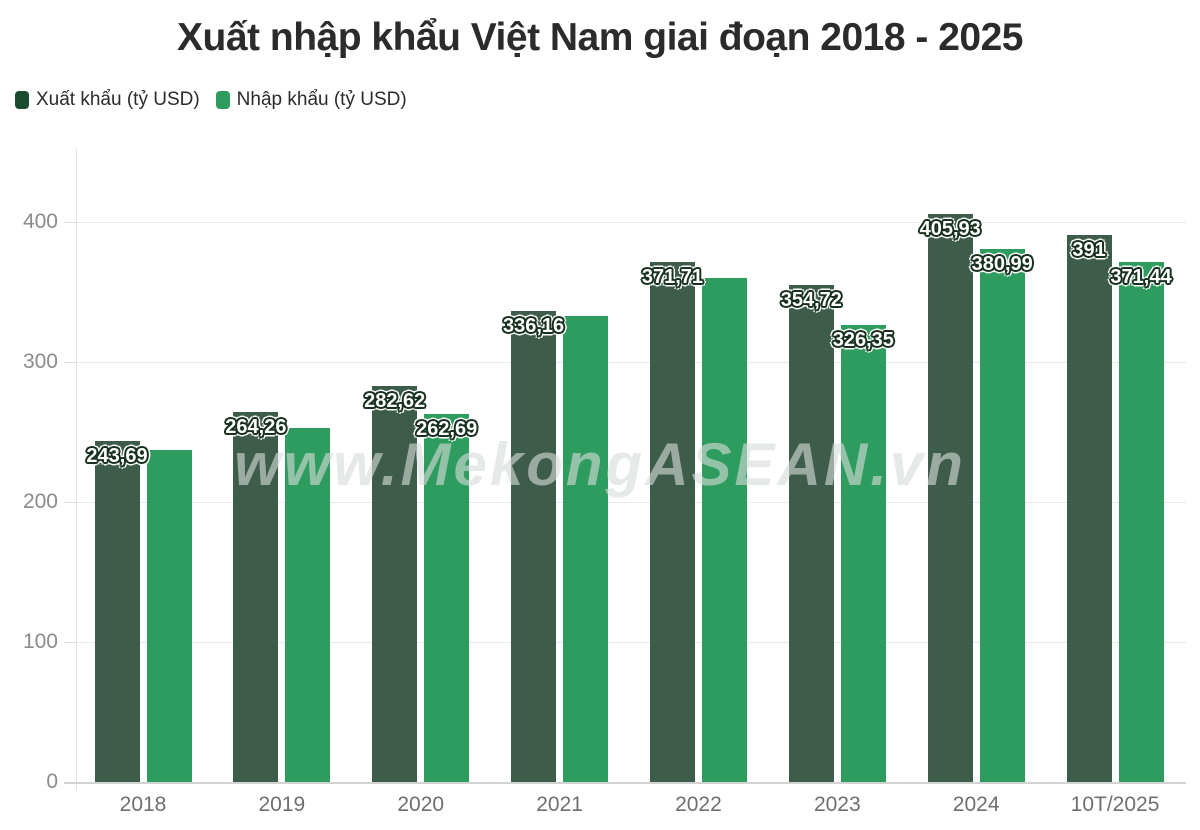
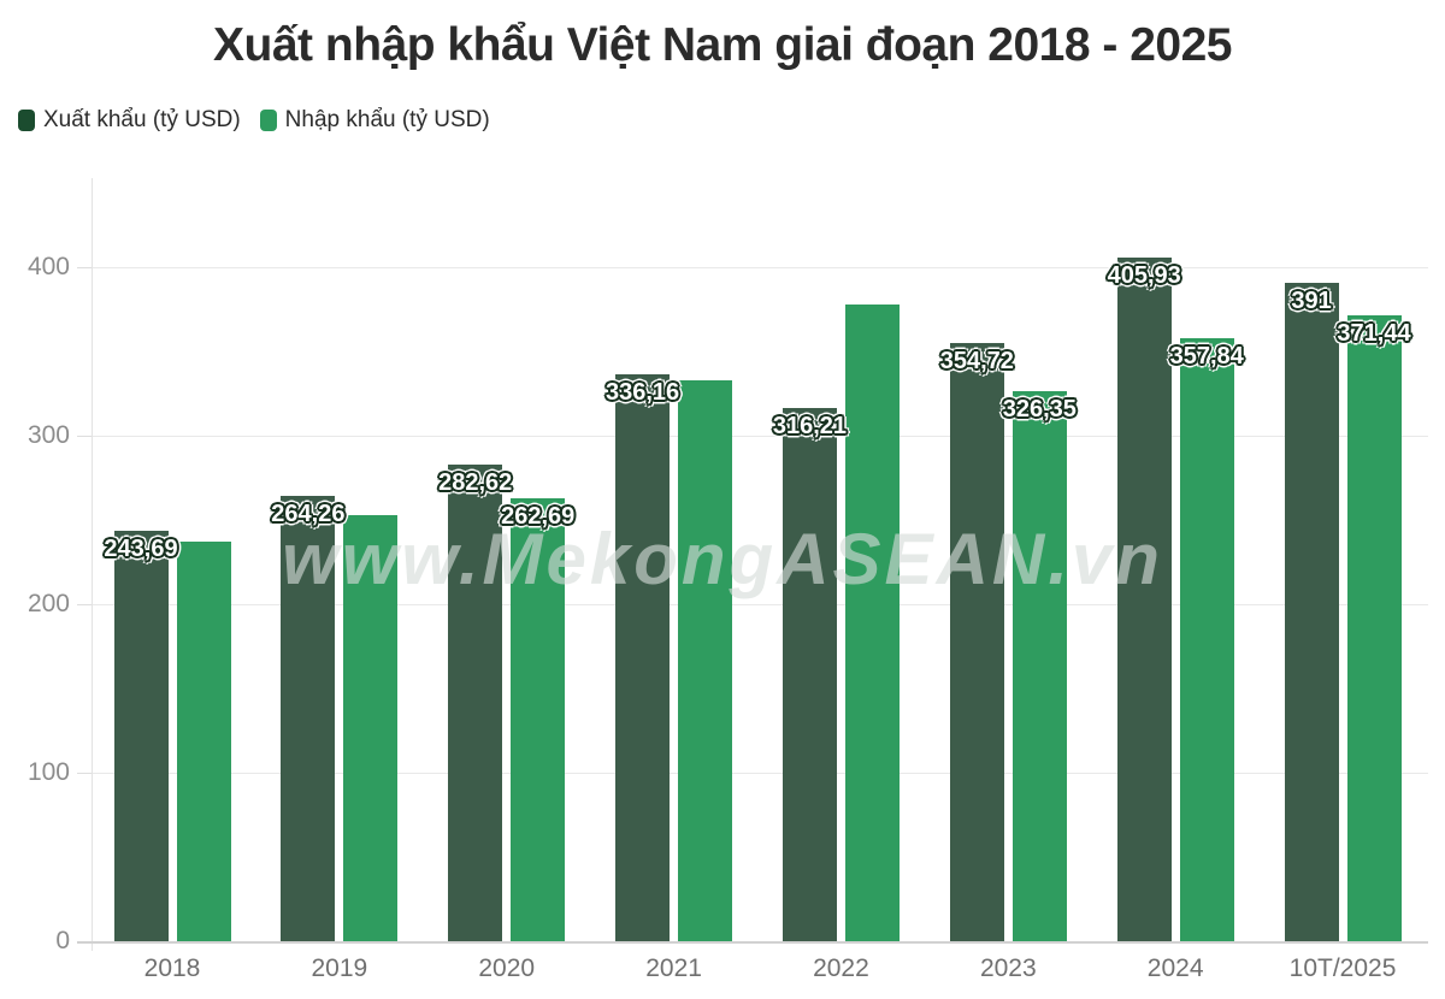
Xuất khẩu (tỷ USD)/2022: 371,71 -> 316,21
Nhập khẩu (tỷ USD)/2022: 360 -> 378
Nhập khẩu (tỷ USD)/2024: 380,99 -> 357,84
